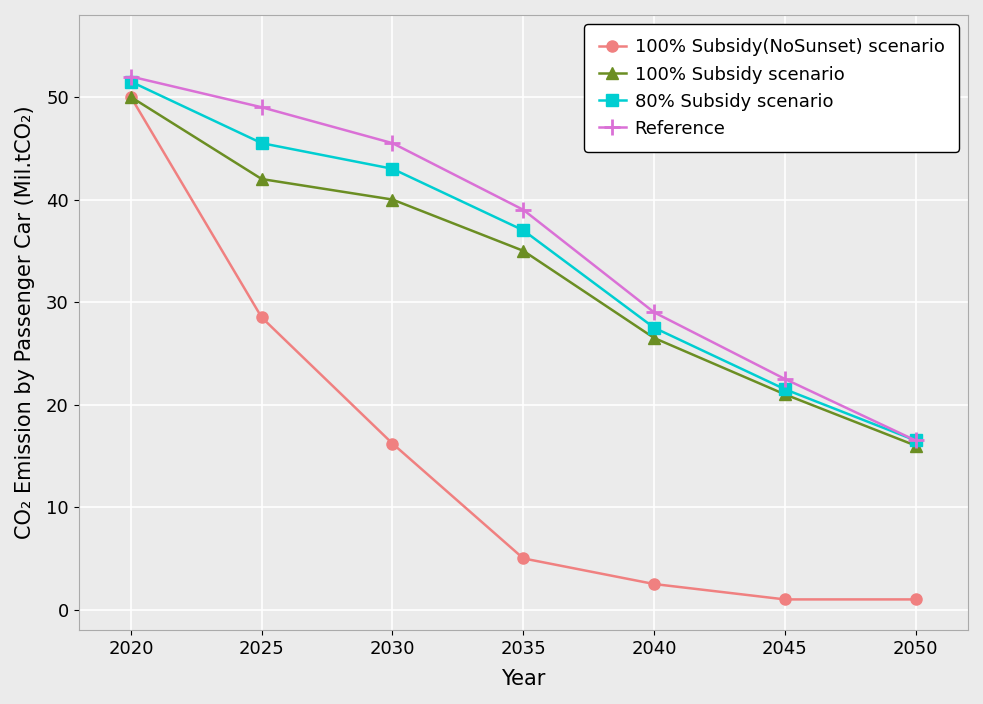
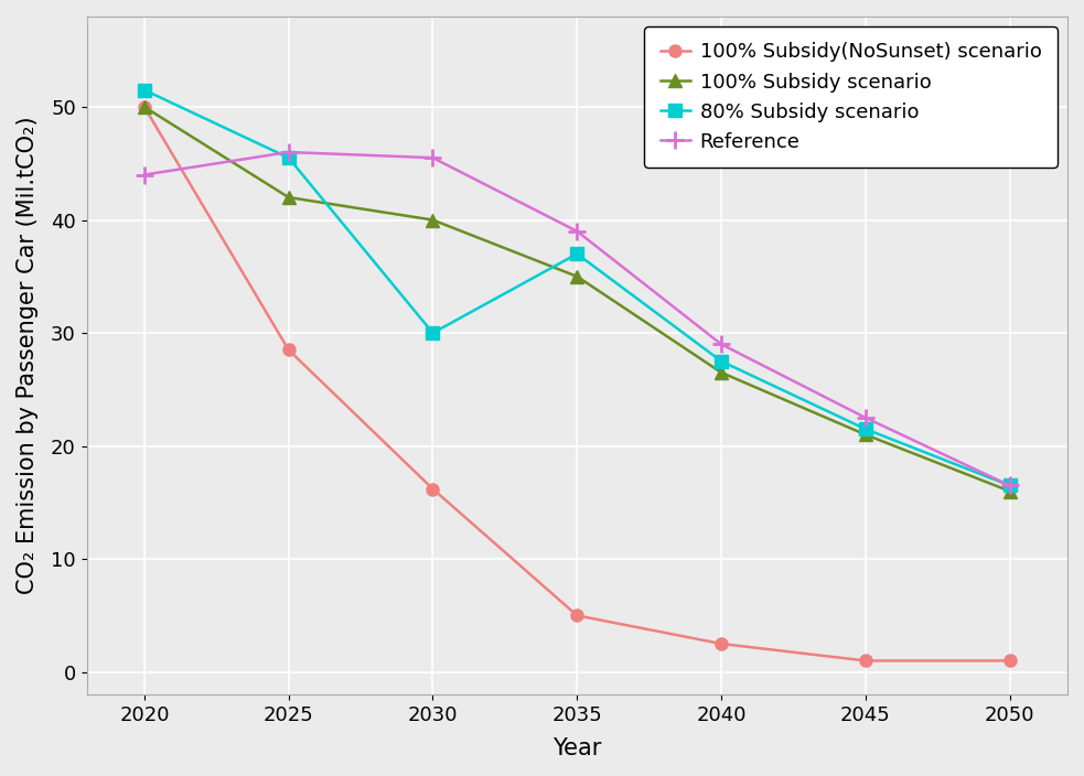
Reference/2020: 52.0 -> 44.0
Reference/2025: 49.0 -> 46.0
80% Subsidy scenario/2030: 43.0 -> 30.0
